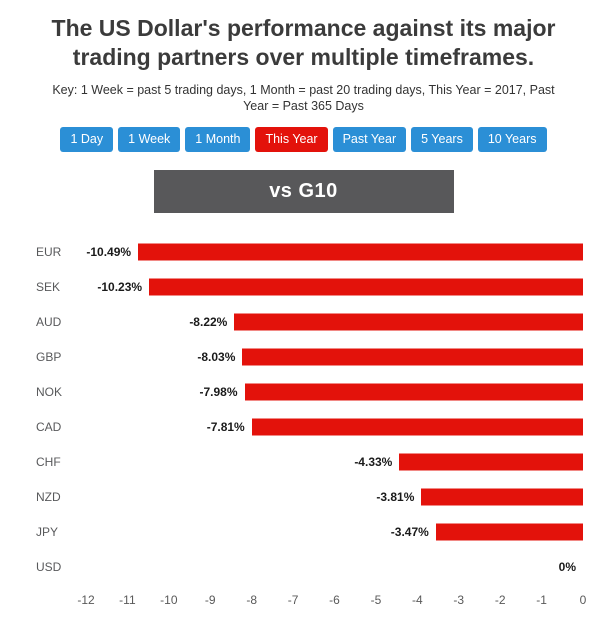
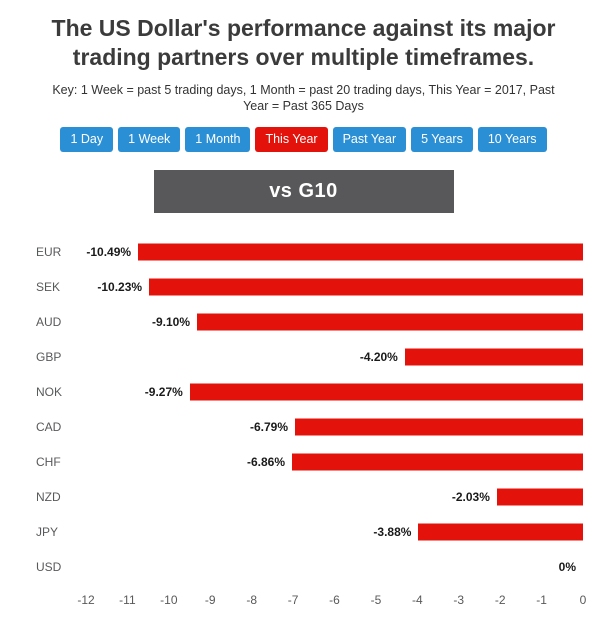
AUD: -8.22% -> -9.10%
GBP: -8.03% -> -4.20%
NOK: -7.98% -> -9.27%
CAD: -7.81% -> -6.79%
CHF: -4.33% -> -6.86%
NZD: -3.81% -> -2.03%
JPY: -3.47% -> -3.88%
